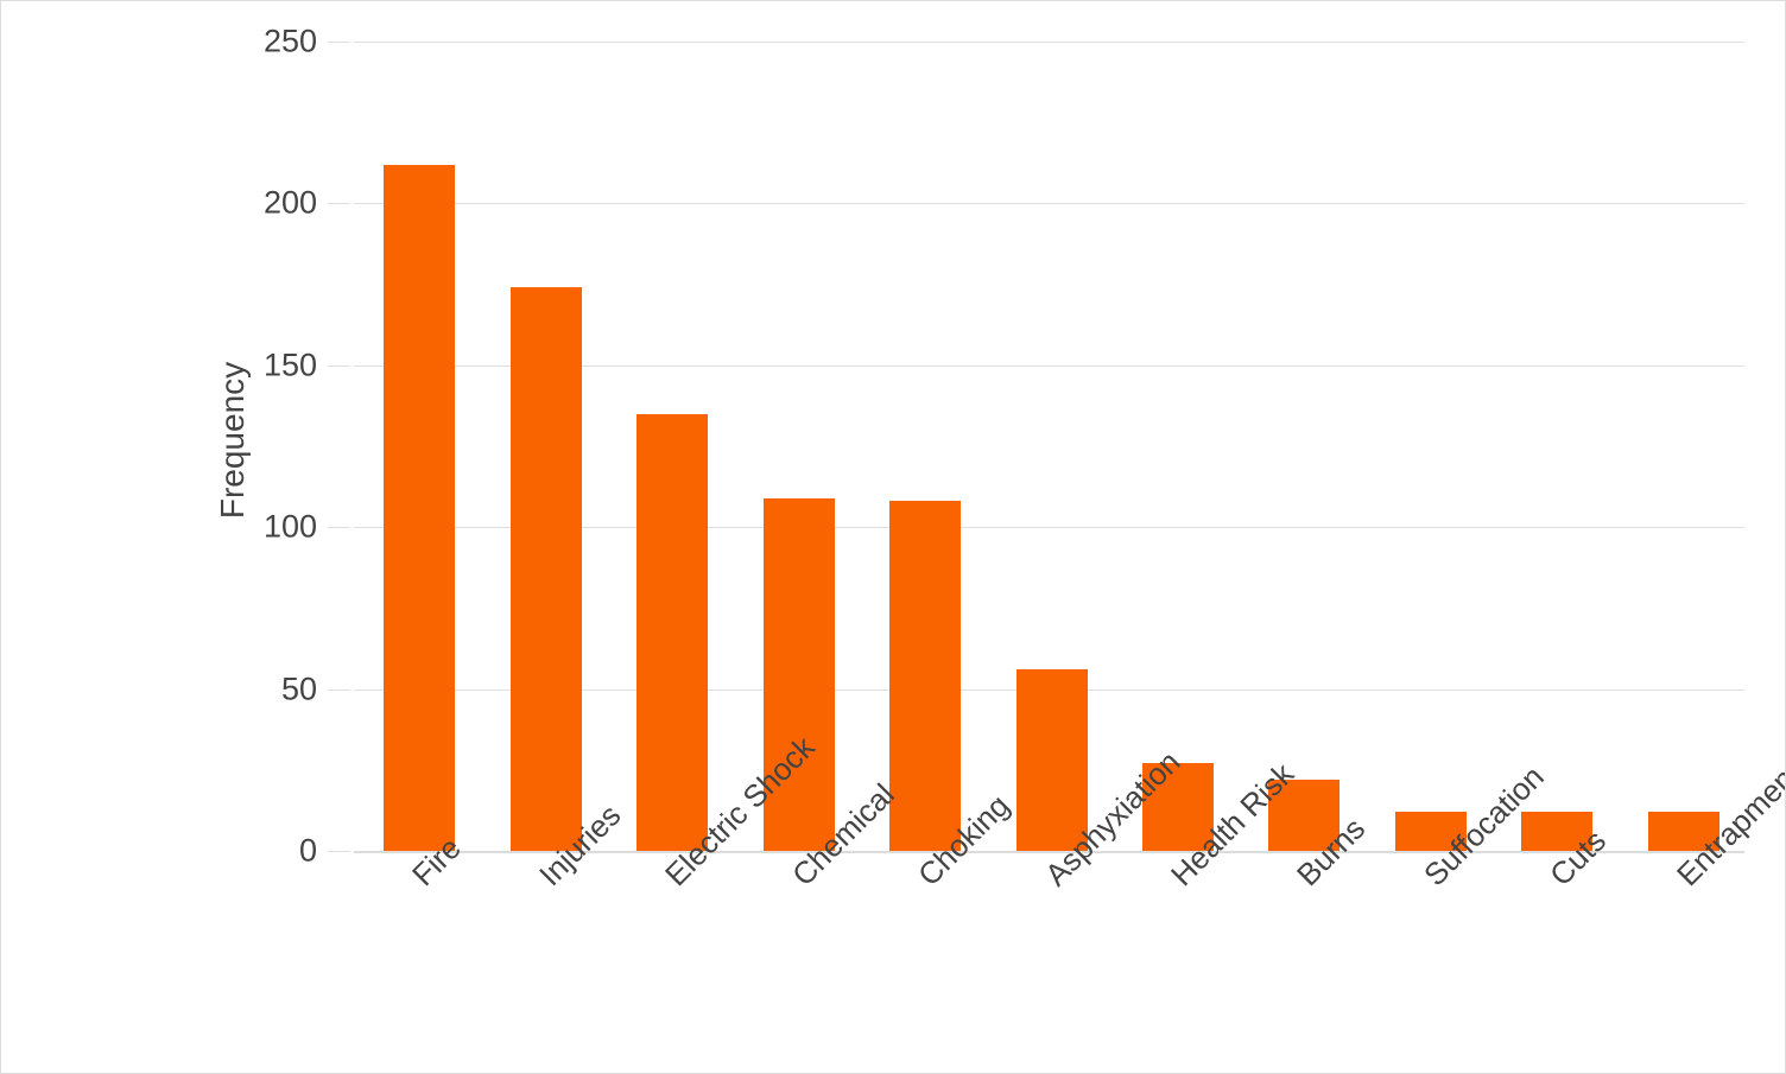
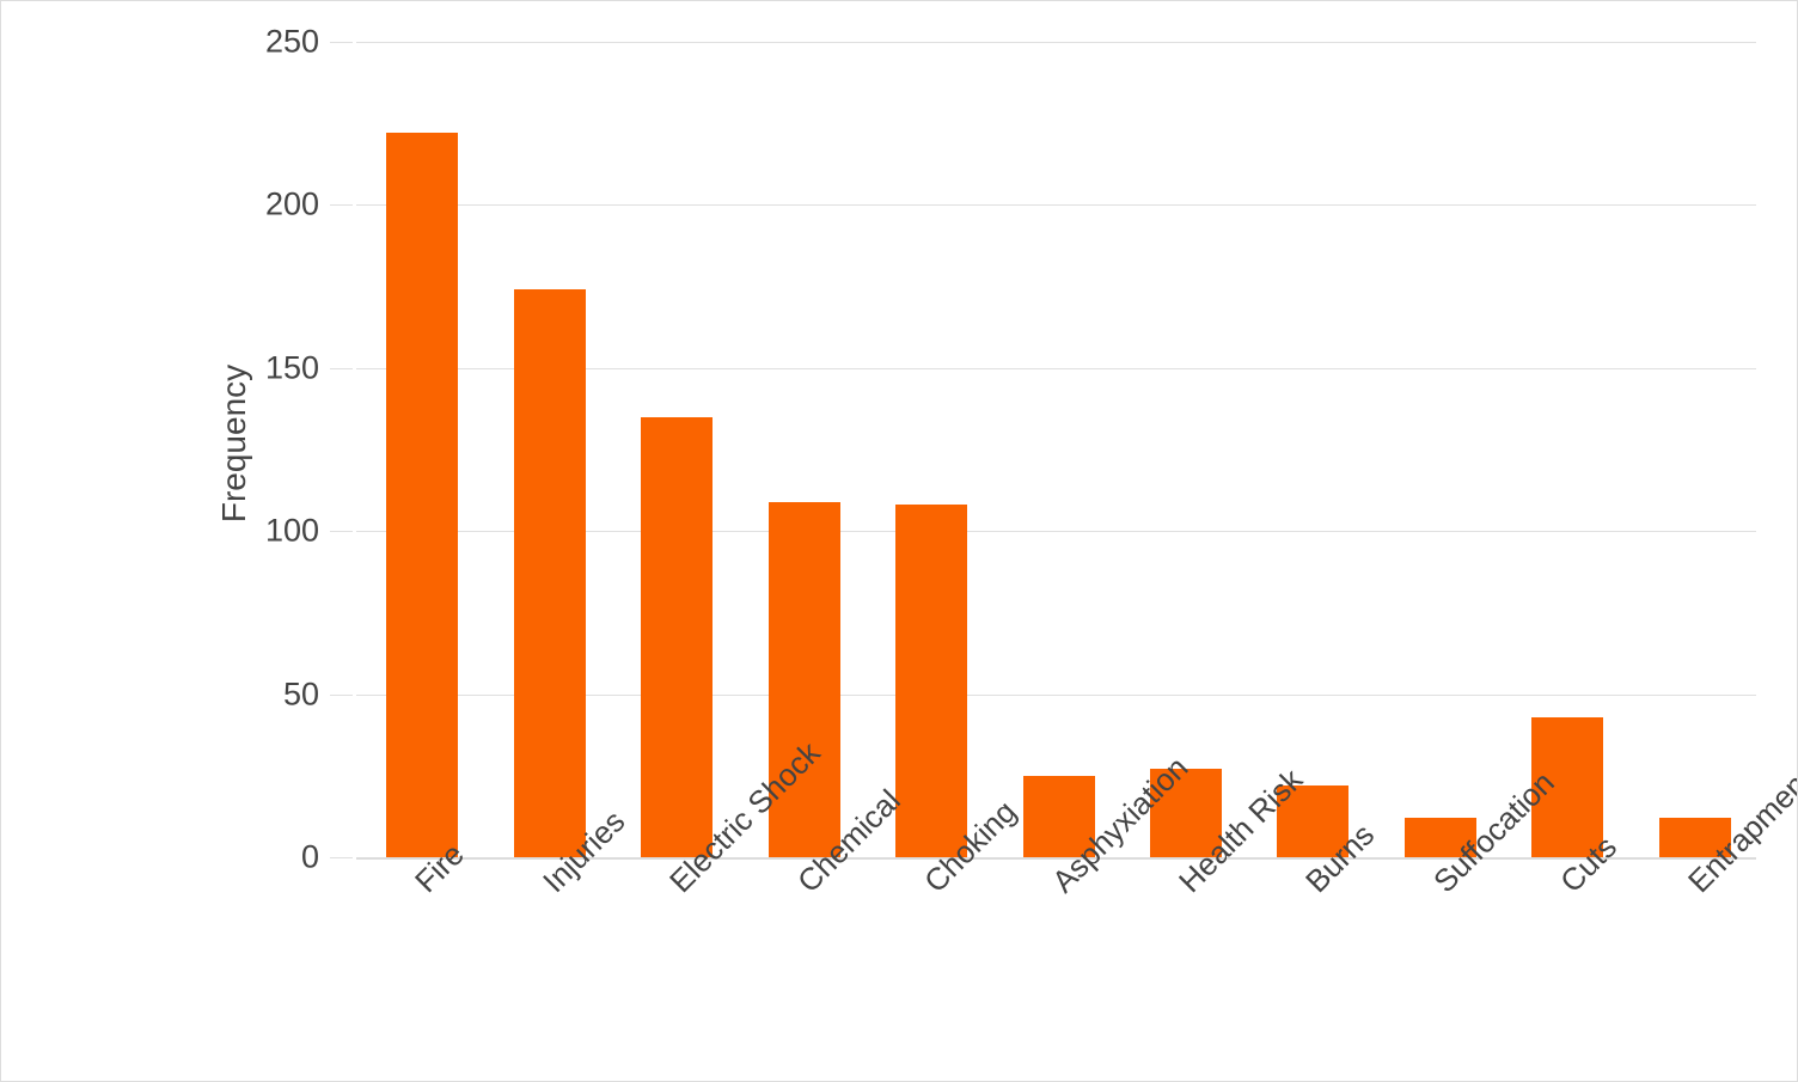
Fire: 212 -> 222
Asphyxiation: 56 -> 25
Cuts: 12 -> 43
